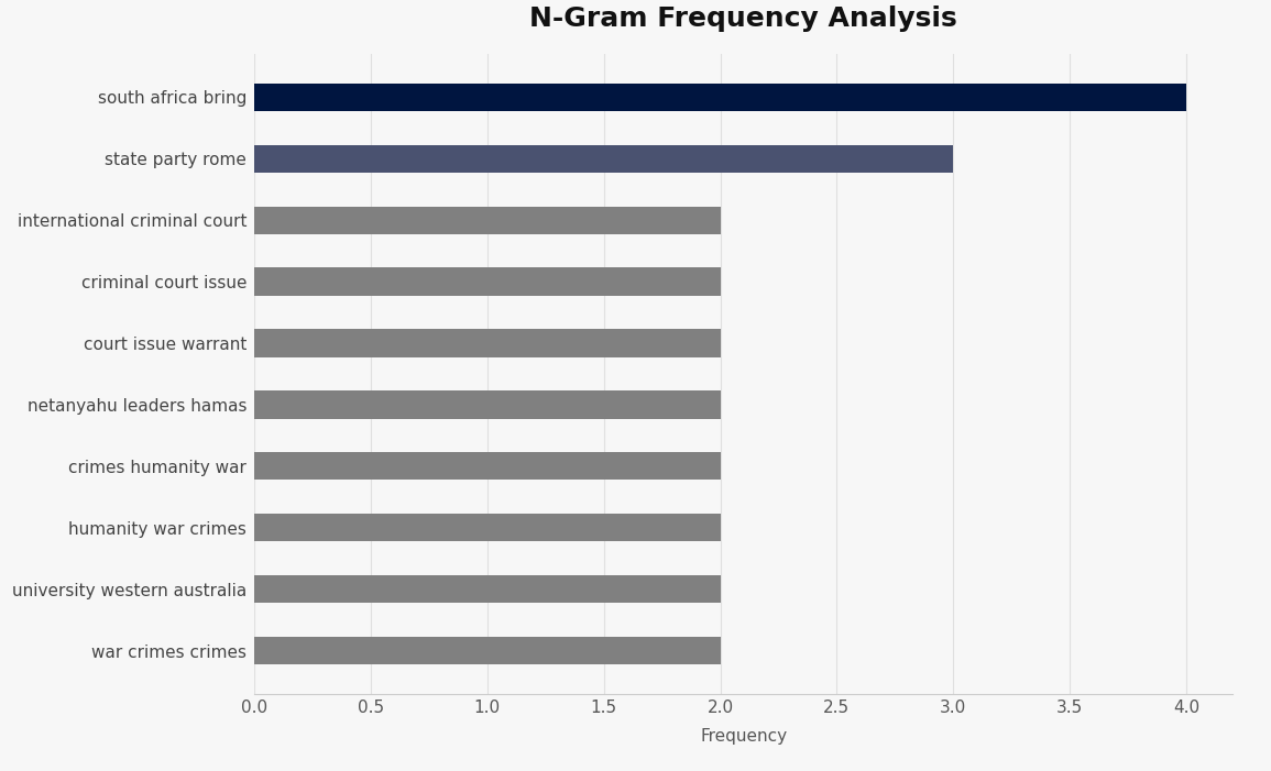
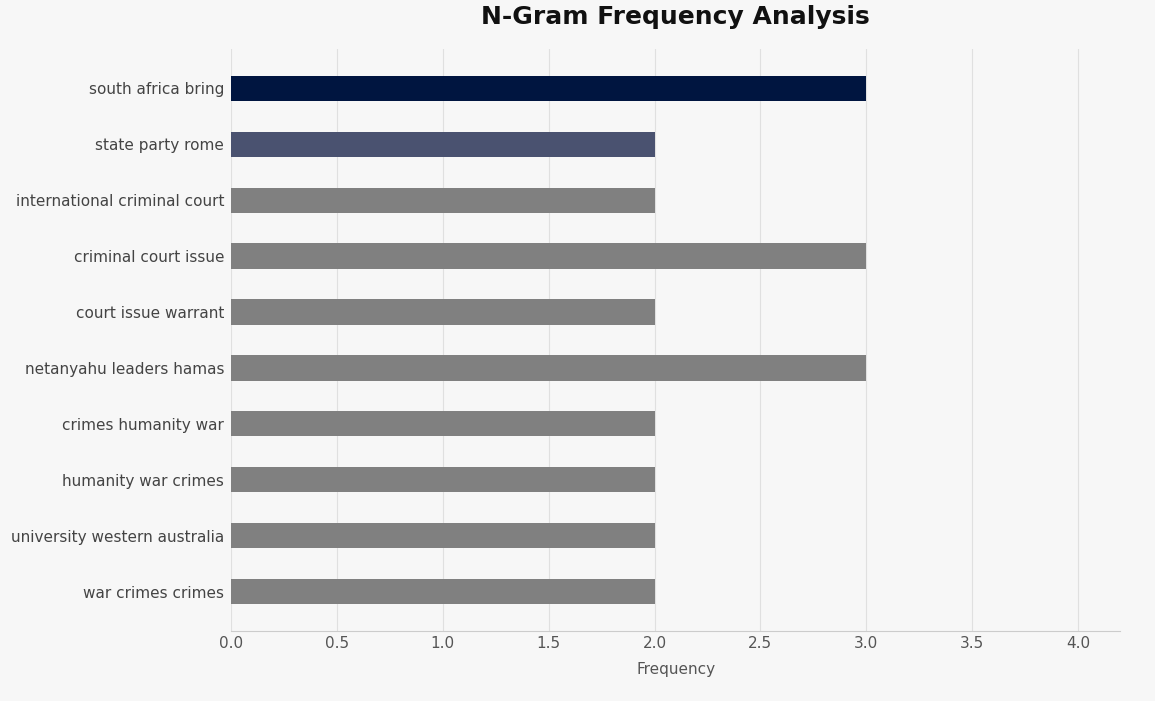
south africa bring: 4 -> 3
state party rome: 3 -> 2
criminal court issue: 2 -> 3
netanyahu leaders hamas: 2 -> 3
